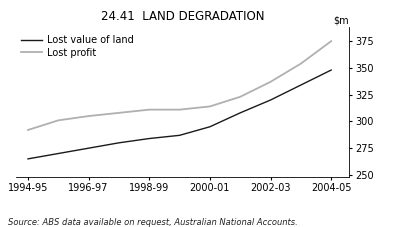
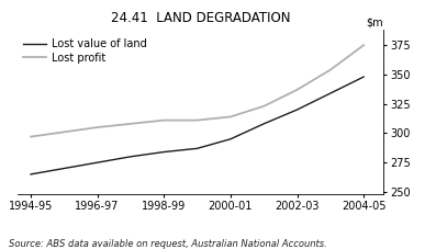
Lost profit/1994-95: 292 -> 297
